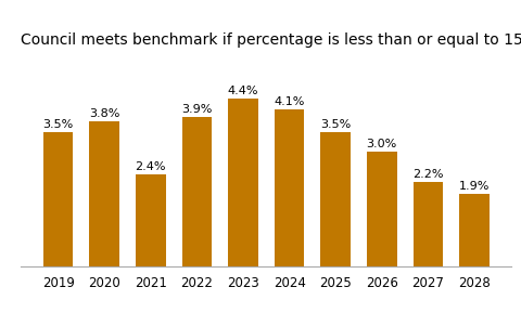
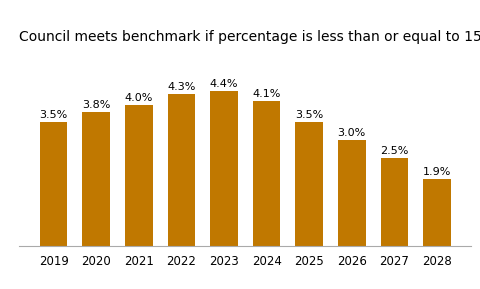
2021: 2.4% -> 4.0%
2022: 3.9% -> 4.3%
2027: 2.2% -> 2.5%
